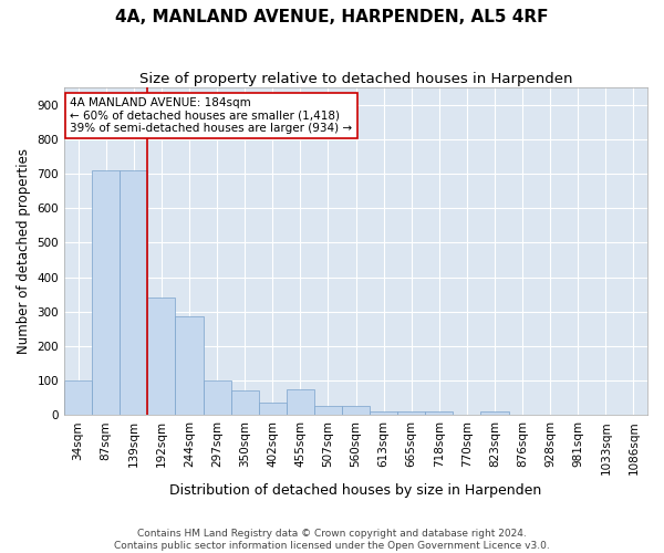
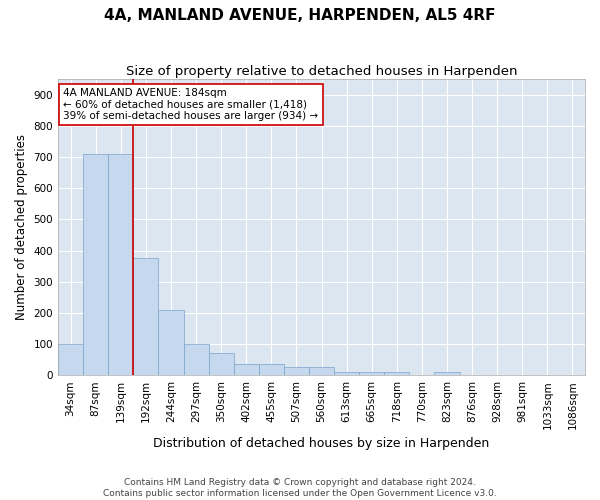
192sqm: 340 -> 375
244sqm: 285 -> 210
455sqm: 75 -> 35
